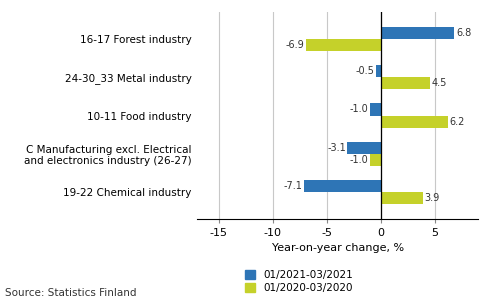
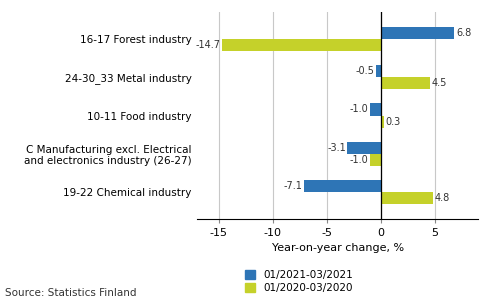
01/2020-03/2020/16-17 Forest industry: -6.9 -> -14.7
01/2020-03/2020/10-11 Food industry: 6.2 -> 0.3
01/2020-03/2020/19-22 Chemical industry: 3.9 -> 4.8
